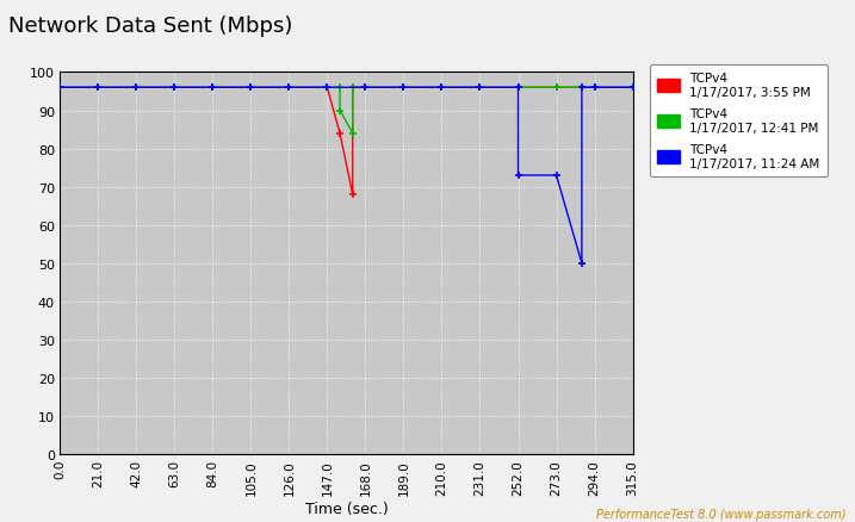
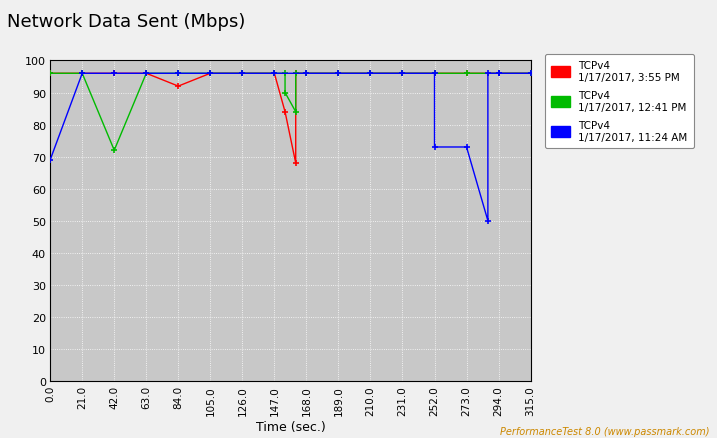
TCPv4 1/17/2017, 11:24 AM/0.0: 96 -> 69
TCPv4 1/17/2017, 12:41 PM/42.0: 96 -> 72
TCPv4 1/17/2017, 3:55 PM/84.0: 96 -> 92
